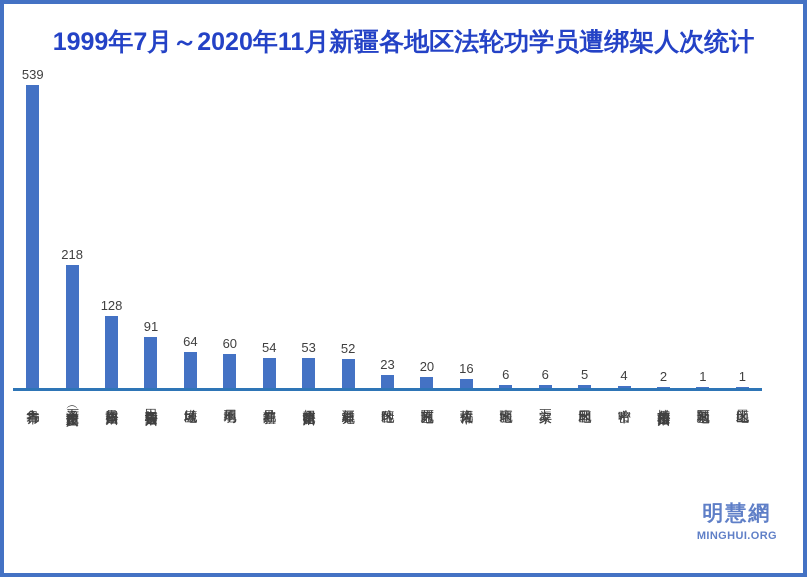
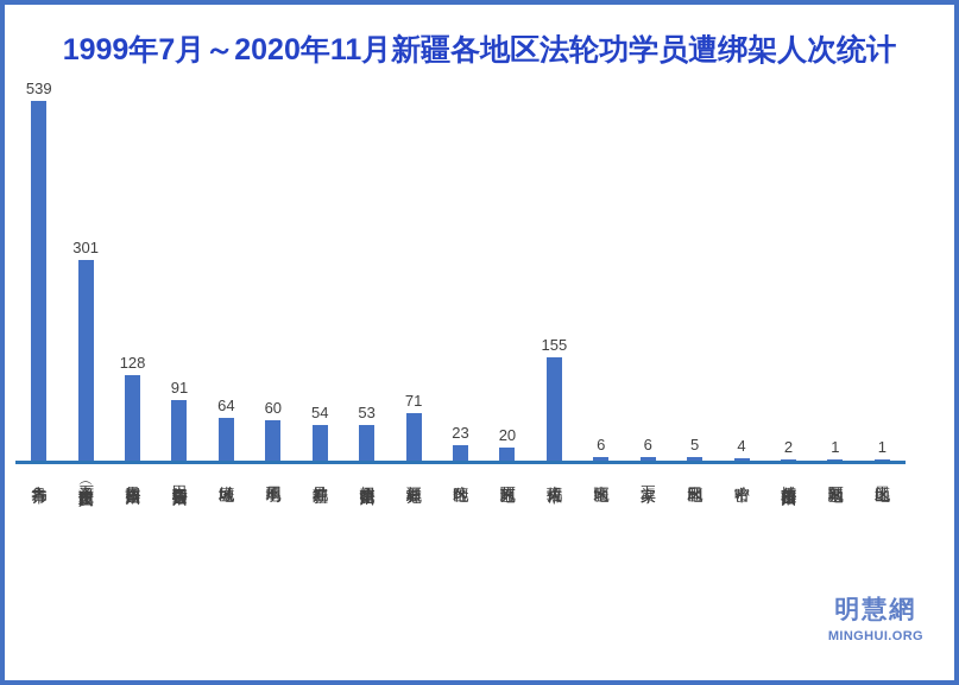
石河子市（生产建设兵团）: 218 -> 301
新疆在异地: 52 -> 71
克拉玛依市: 16 -> 155
